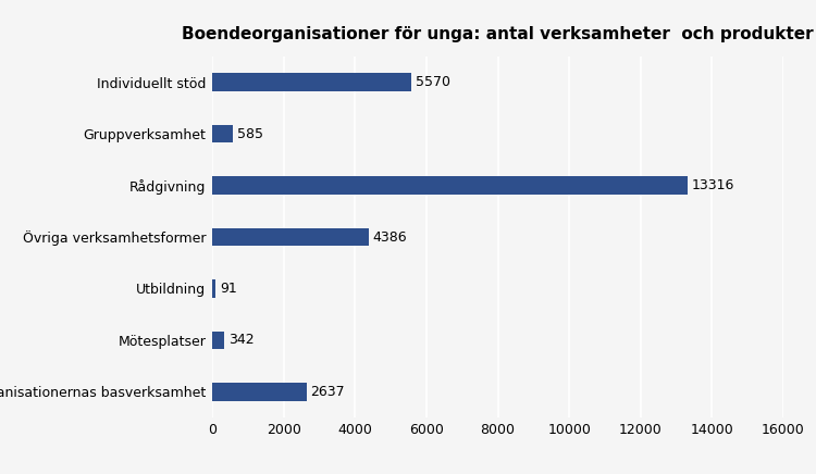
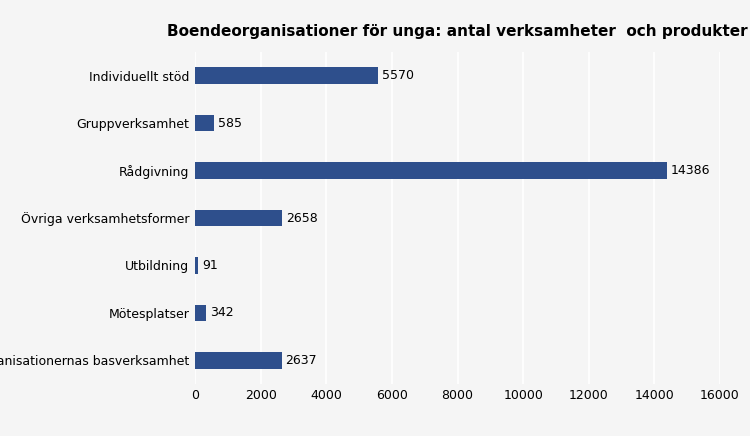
Rådgivning: 13316 -> 14386
Övriga verksamhetsformer: 4386 -> 2658
